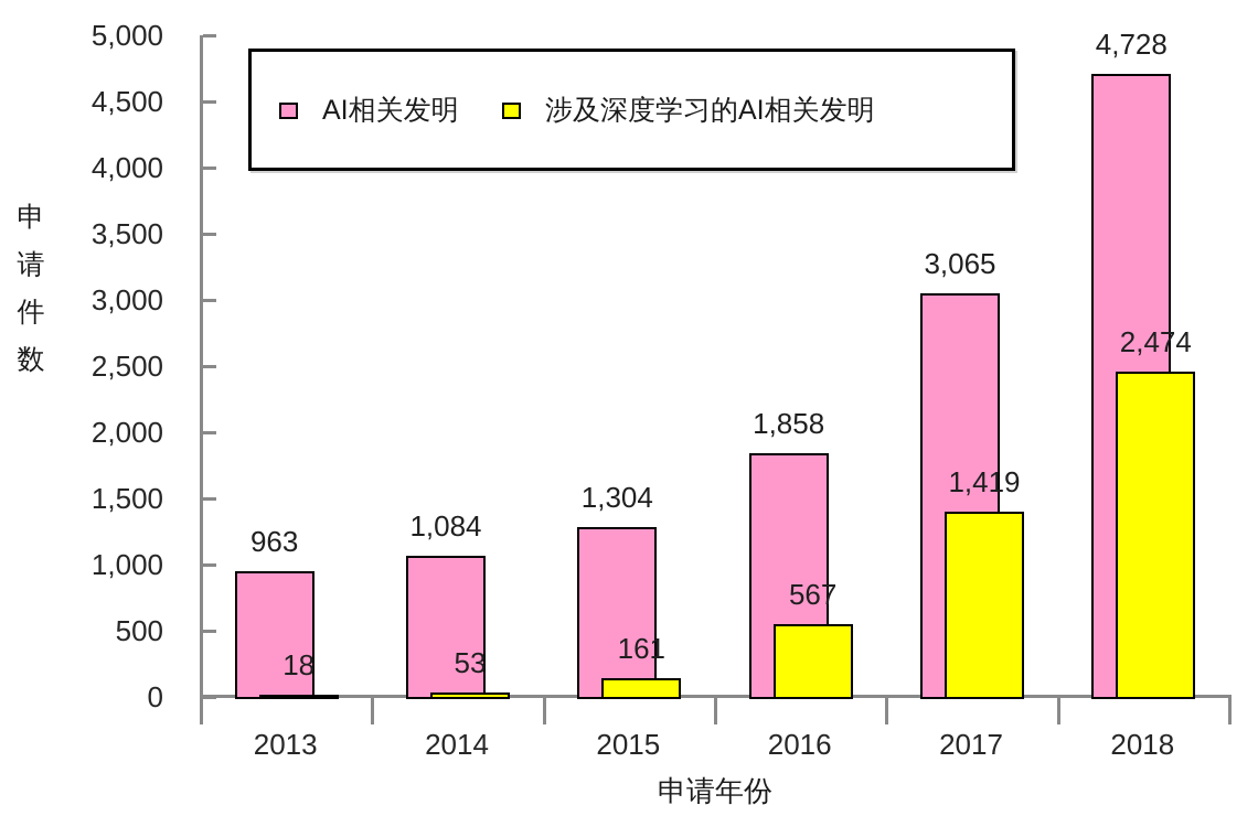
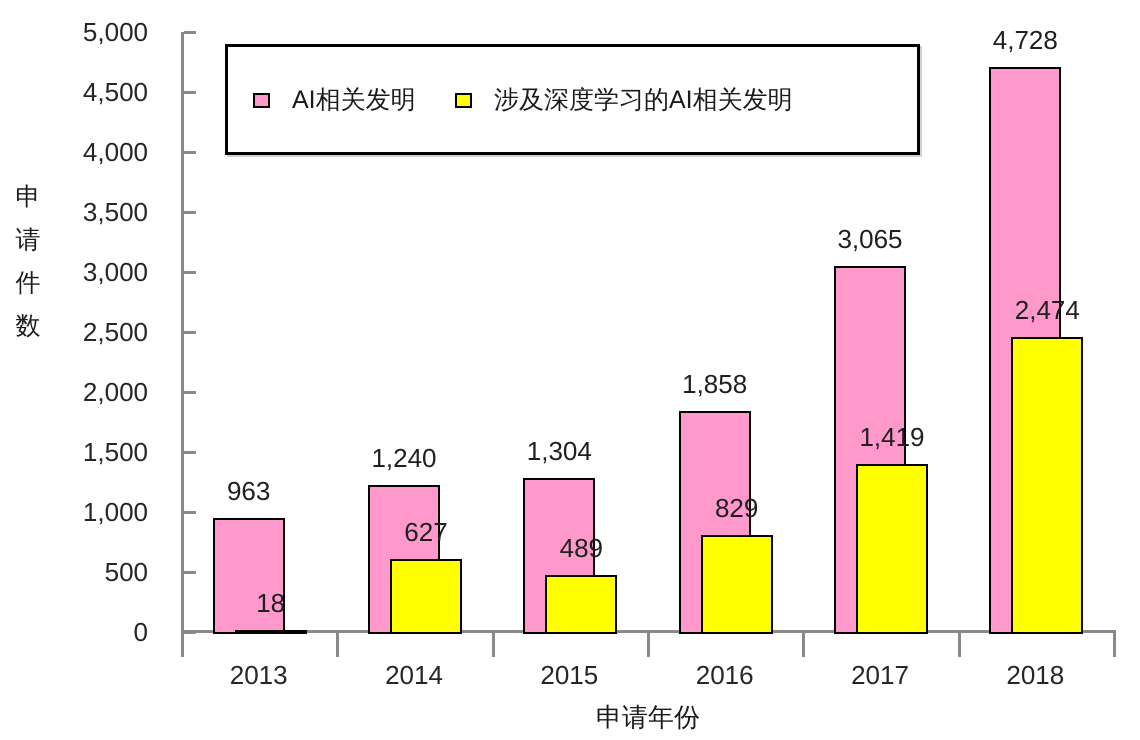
AI相关发明/2014: 1,084 -> 1,240
涉及深度学习的AI相关发明/2014: 53 -> 627
涉及深度学习的AI相关发明/2015: 161 -> 489
涉及深度学习的AI相关发明/2016: 567 -> 829
